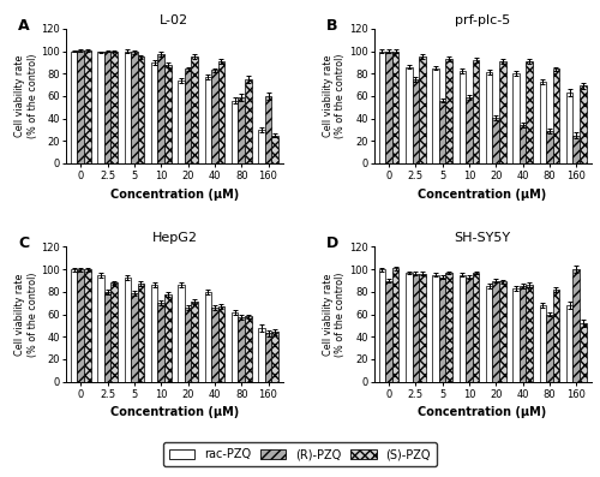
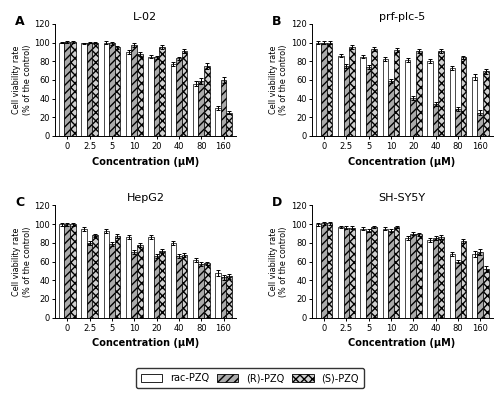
L-02/rac-PZQ/20: 74 -> 85
prf-plc-5/(R)-PZQ/5: 56 -> 74
SH-SY5Y/(R)-PZQ/0: 90 -> 101
SH-SY5Y/(R)-PZQ/160: 100 -> 70
